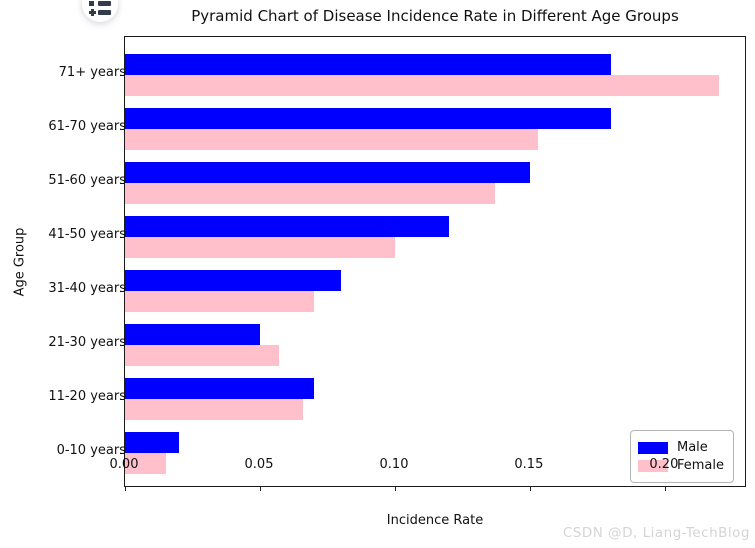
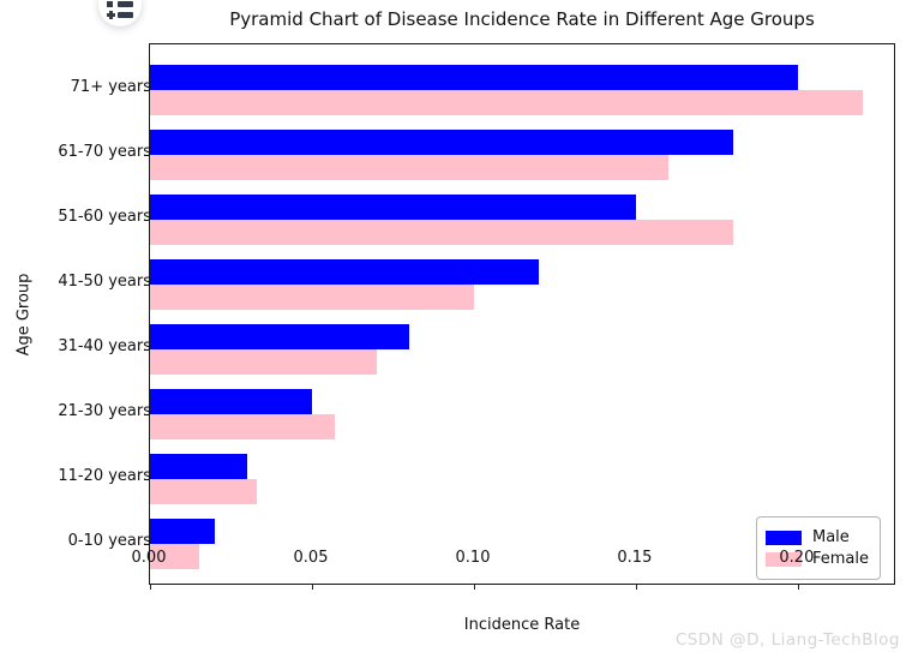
Male/71+ years: 0.18 -> 0.20
Female/61-70 years: 0.153 -> 0.160
Female/51-60 years: 0.137 -> 0.180
Male/11-20 years: 0.07 -> 0.03
Female/11-20 years: 0.066 -> 0.033
